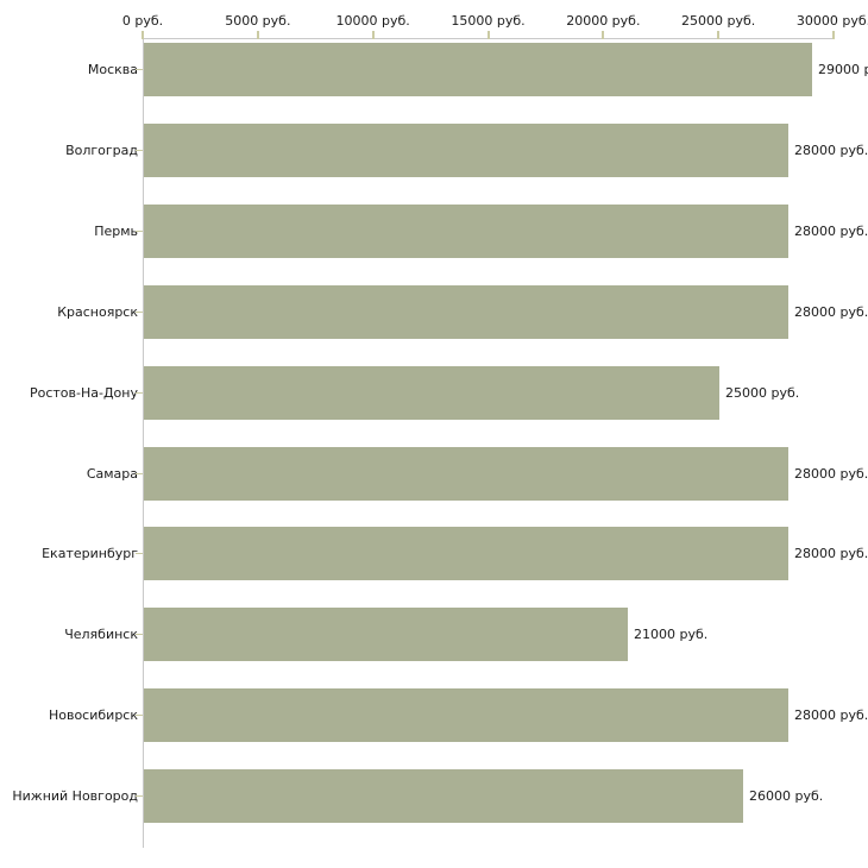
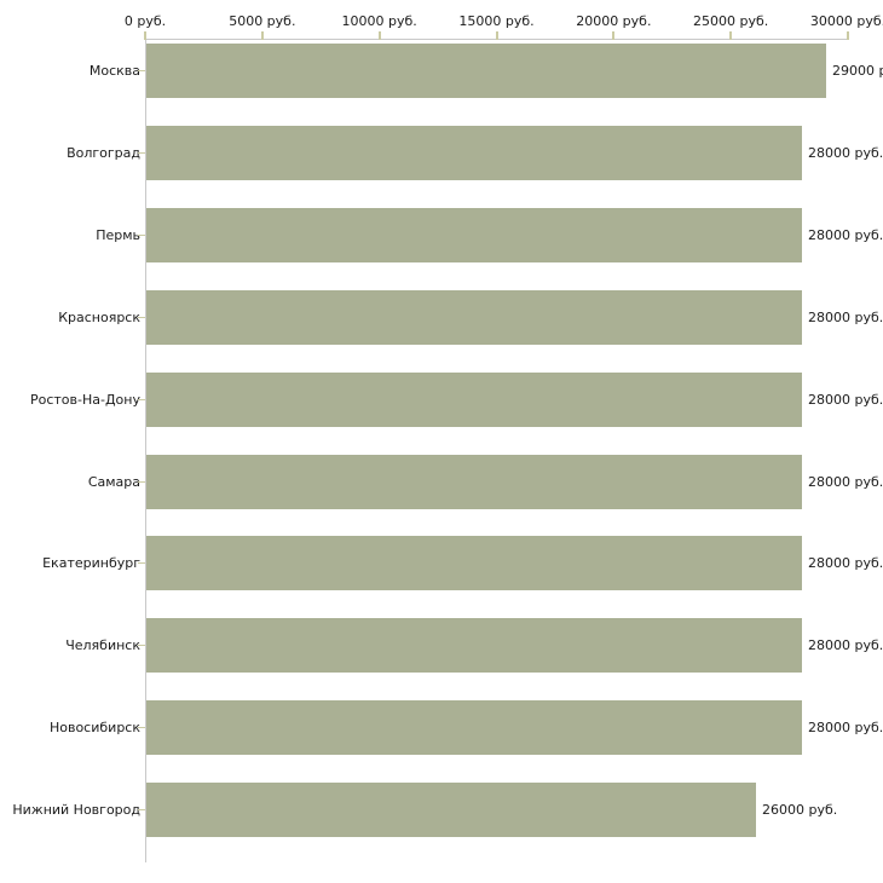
Ростов-На-Дону: 25000 -> 28000
Челябинск: 21000 -> 28000
